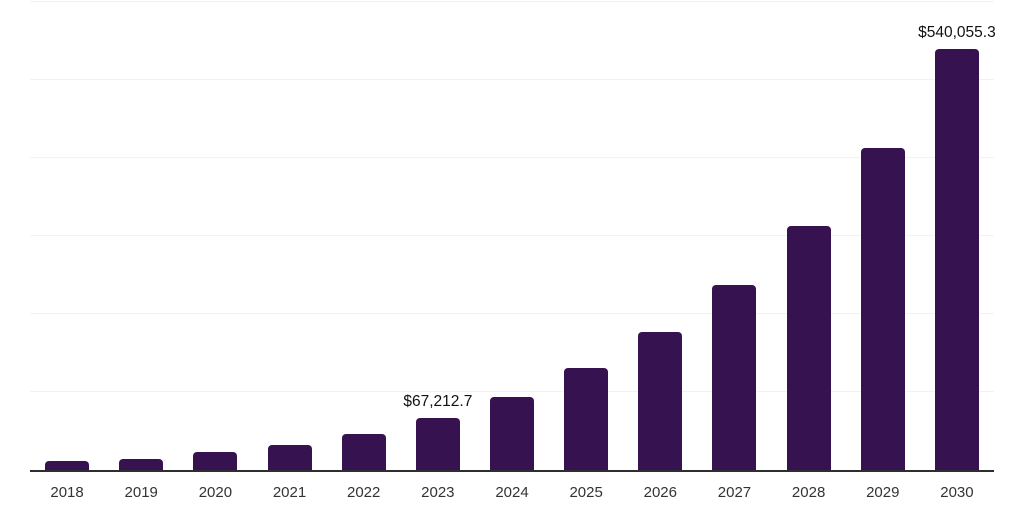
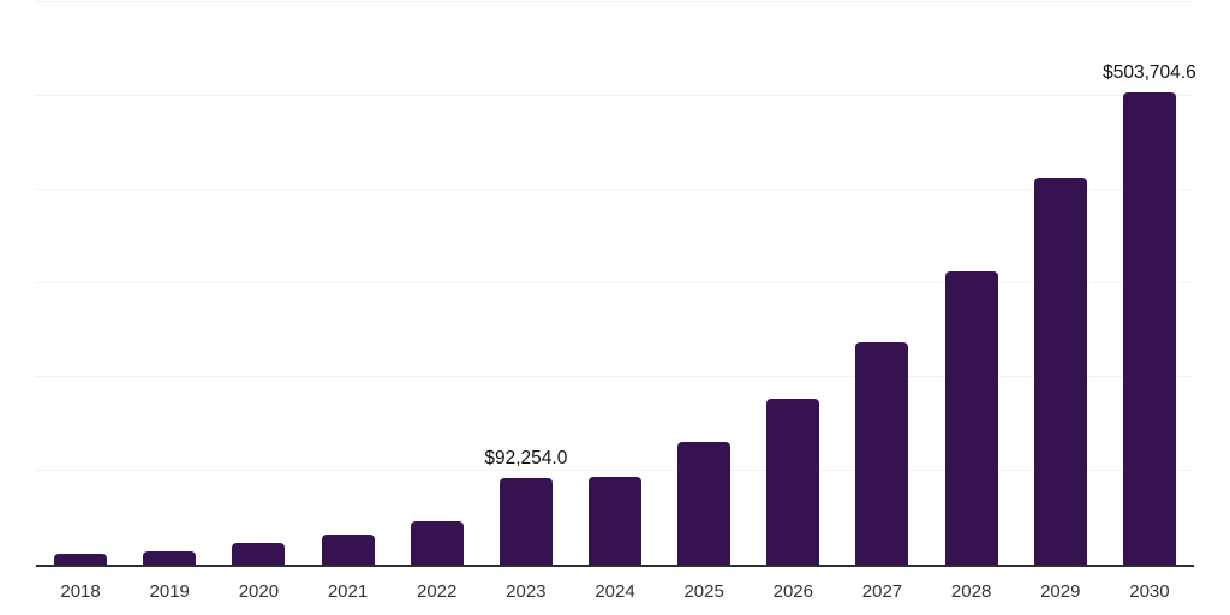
2023: $67,212.7 -> $92,254.0
2030: $540,055.3 -> $503,704.6
